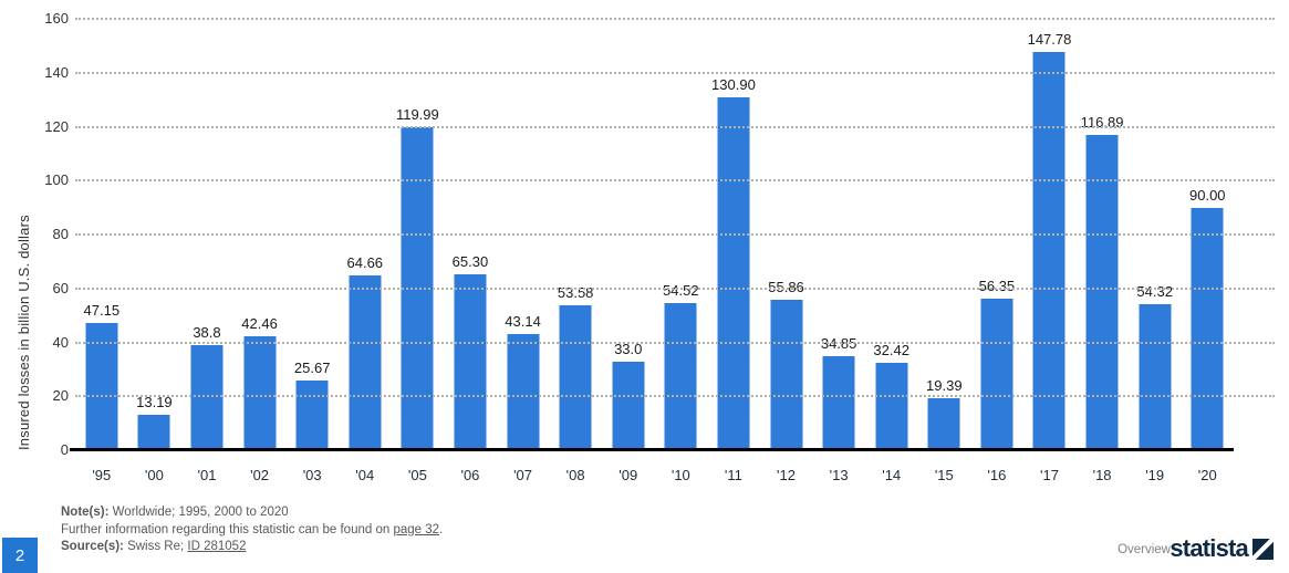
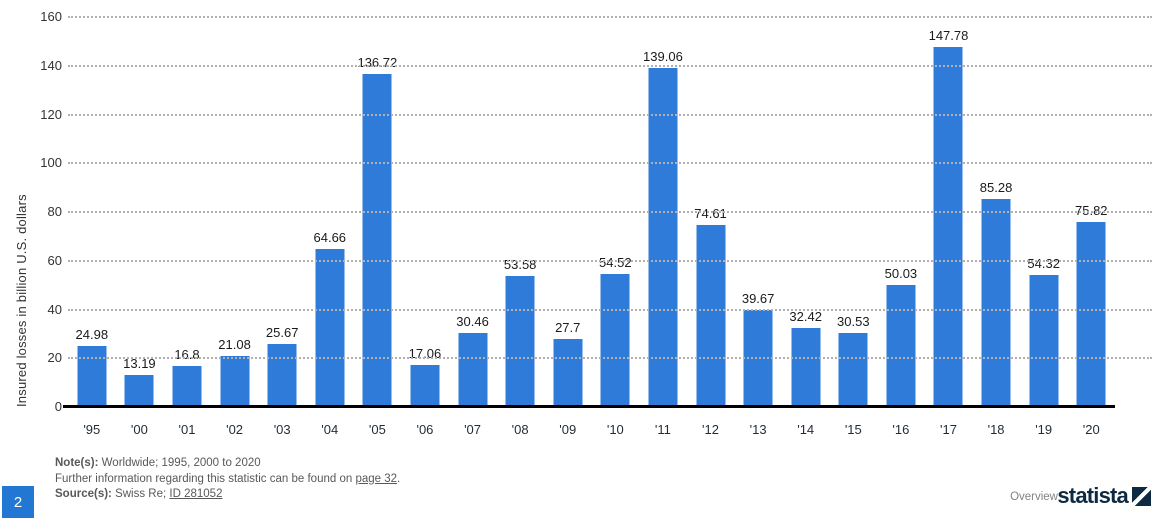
'95: 47.15 -> 24.98
'01: 38.8 -> 16.8
'02: 42.46 -> 21.08
'05: 119.99 -> 136.72
'06: 65.30 -> 17.06
'07: 43.14 -> 30.46
'09: 33.0 -> 27.7
'11: 130.90 -> 139.06
'12: 55.86 -> 74.61
'13: 34.85 -> 39.67
'15: 19.39 -> 30.53
'16: 56.35 -> 50.03
'18: 116.89 -> 85.28
'20: 90.00 -> 75.82
